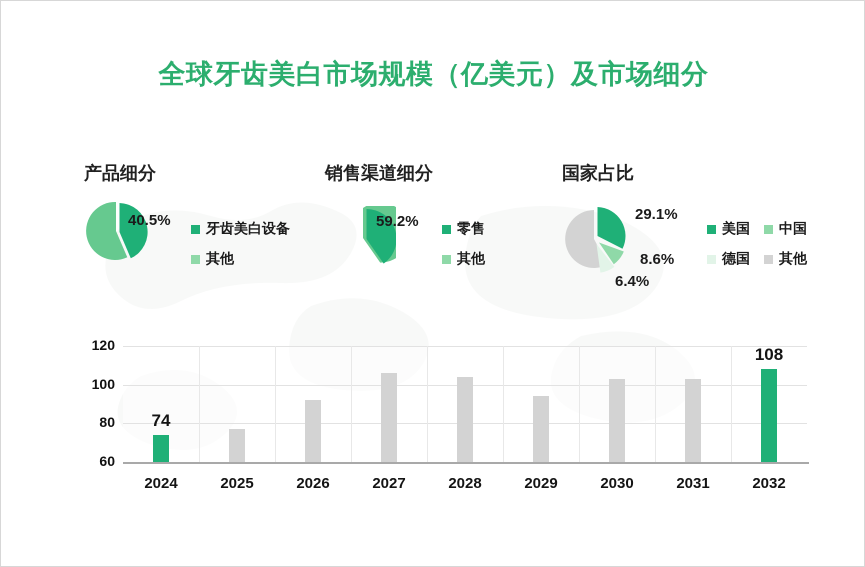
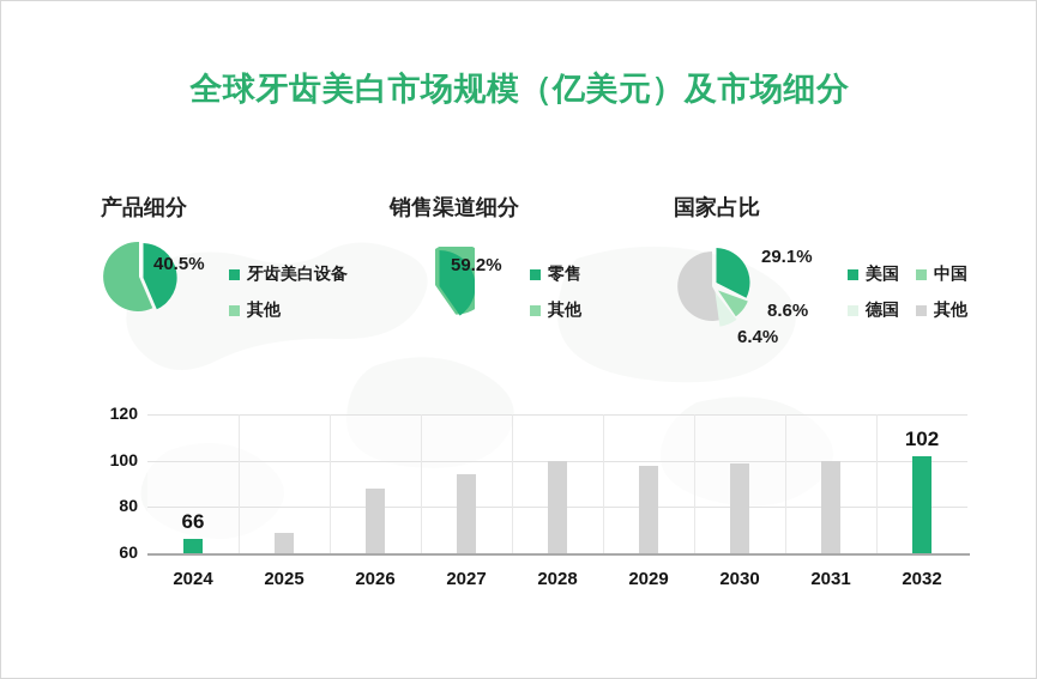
2024: 74 -> 66
2025: 77 -> 69
2026: 92 -> 88
2027: 106 -> 94
2028: 104 -> 100
2029: 94 -> 98
2030: 103 -> 99
2031: 103 -> 100
2032: 108 -> 102
